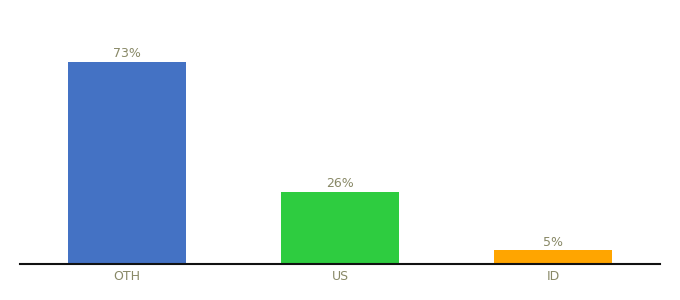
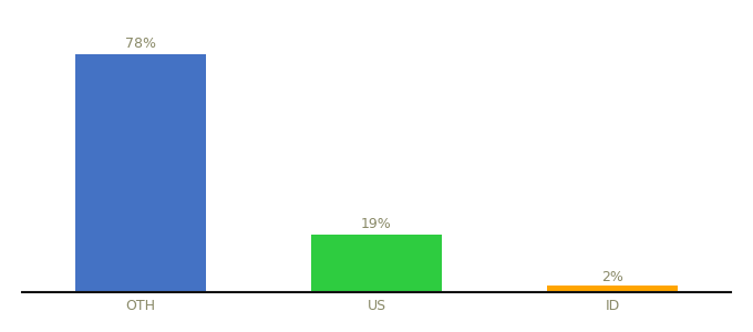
OTH: 73% -> 78%
US: 26% -> 19%
ID: 5% -> 2%
